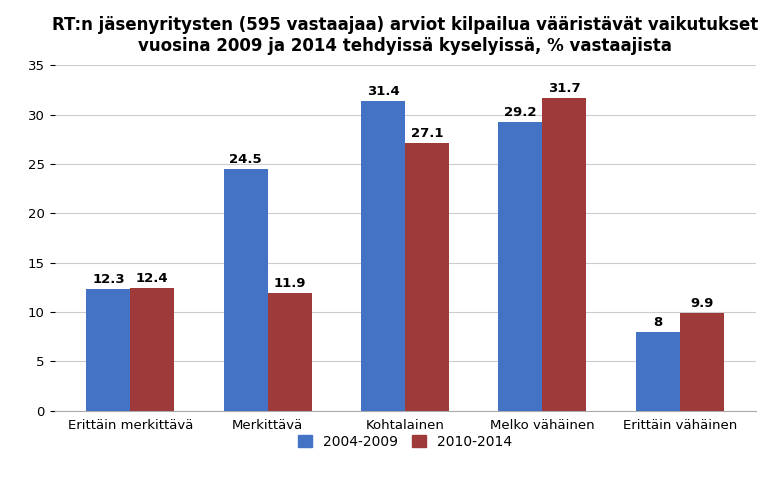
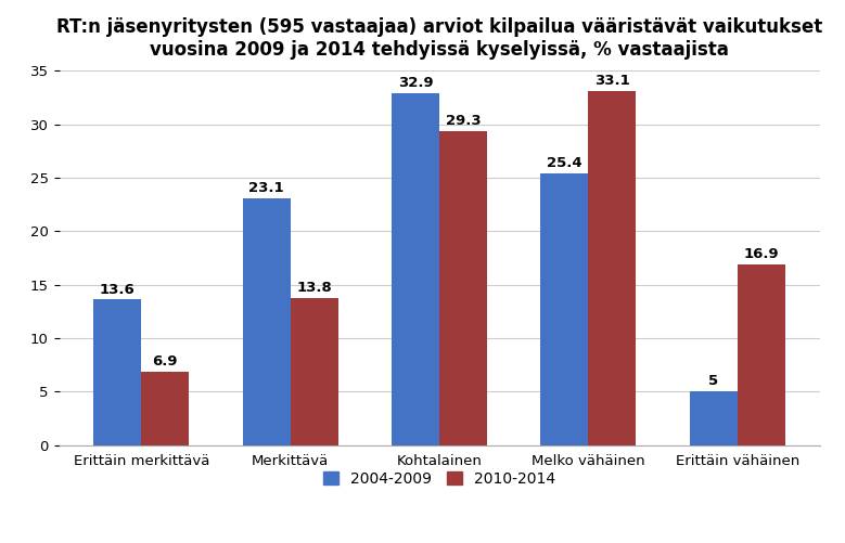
2004-2009/Erittäin merkittävä: 12.3 -> 13.6
2010-2014/Erittäin merkittävä: 12.4 -> 6.9
2004-2009/Merkittävä: 24.5 -> 23.1
2010-2014/Merkittävä: 11.9 -> 13.8
2004-2009/Kohtalainen: 31.4 -> 32.9
2010-2014/Kohtalainen: 27.1 -> 29.3
2004-2009/Melko vähäinen: 29.2 -> 25.4
2010-2014/Melko vähäinen: 31.7 -> 33.1
2004-2009/Erittäin vähäinen: 8 -> 5
2010-2014/Erittäin vähäinen: 9.9 -> 16.9
